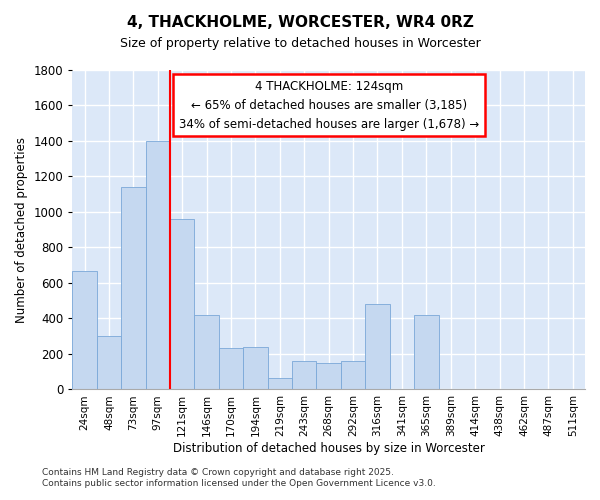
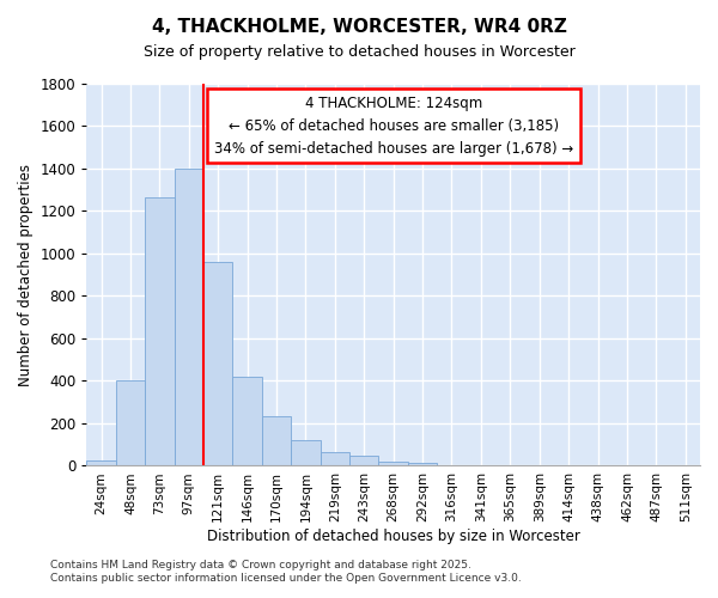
24sqm: 670 -> 20
48sqm: 300 -> 400
73sqm: 1140 -> 1260
194sqm: 240 -> 120
243sqm: 160 -> 40
268sqm: 150 -> 20
292sqm: 160 -> 20
316sqm: 480 -> 0
365sqm: 420 -> 0
